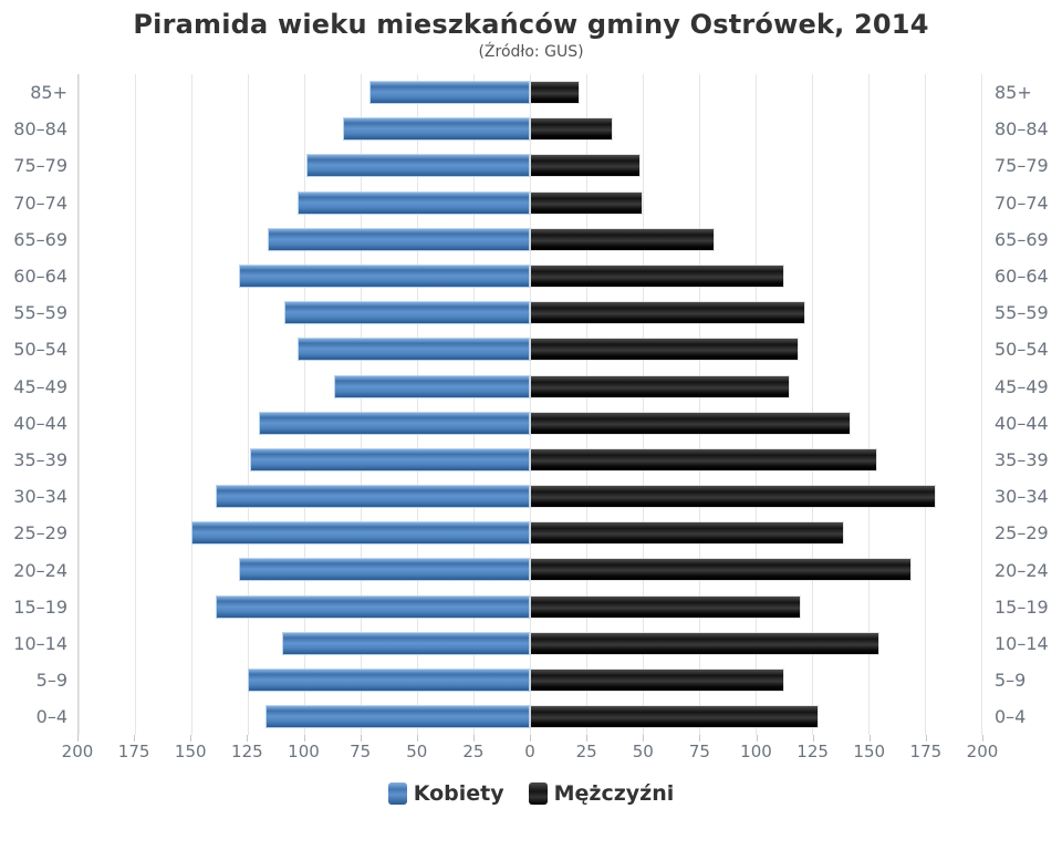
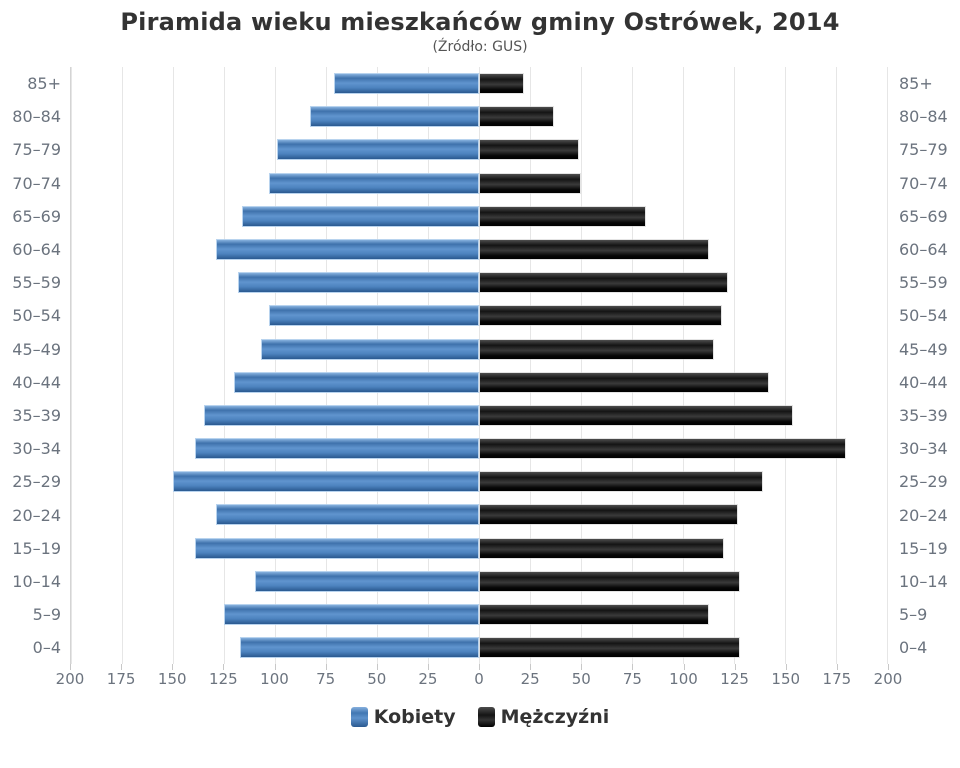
Kobiety/55–59: 108 -> 117
Kobiety/45–49: 86 -> 106
Kobiety/35–39: 123 -> 134
Mężczyźni/20–24: 168 -> 126
Mężczyźni/10–14: 154 -> 127
